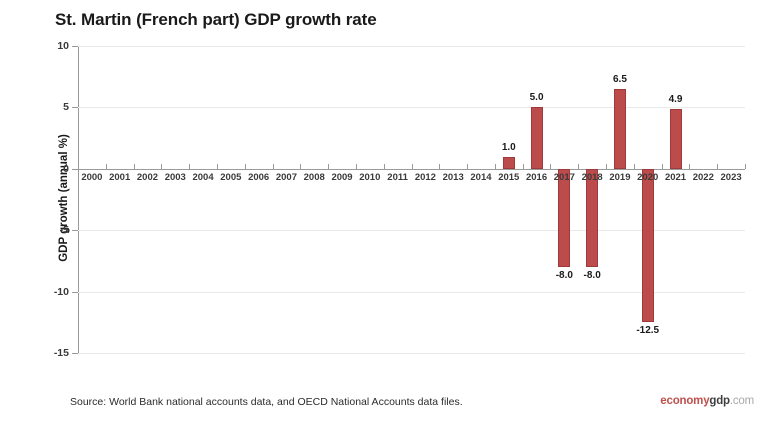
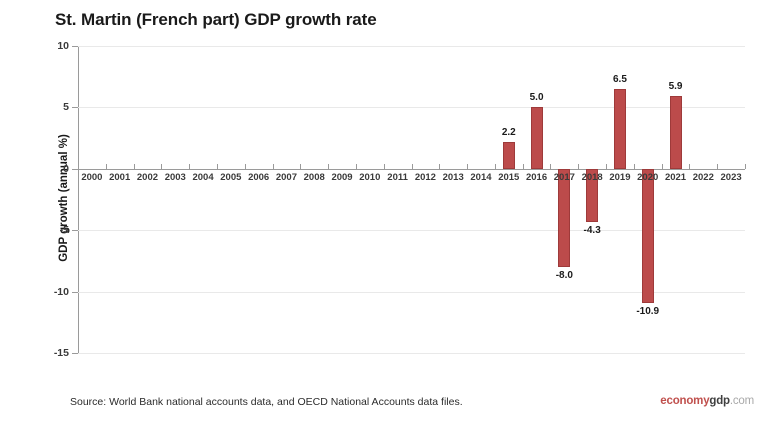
2015: 1.0 -> 2.2
2018: -8.0 -> -4.3
2020: -12.5 -> -10.9
2021: 4.9 -> 5.9
